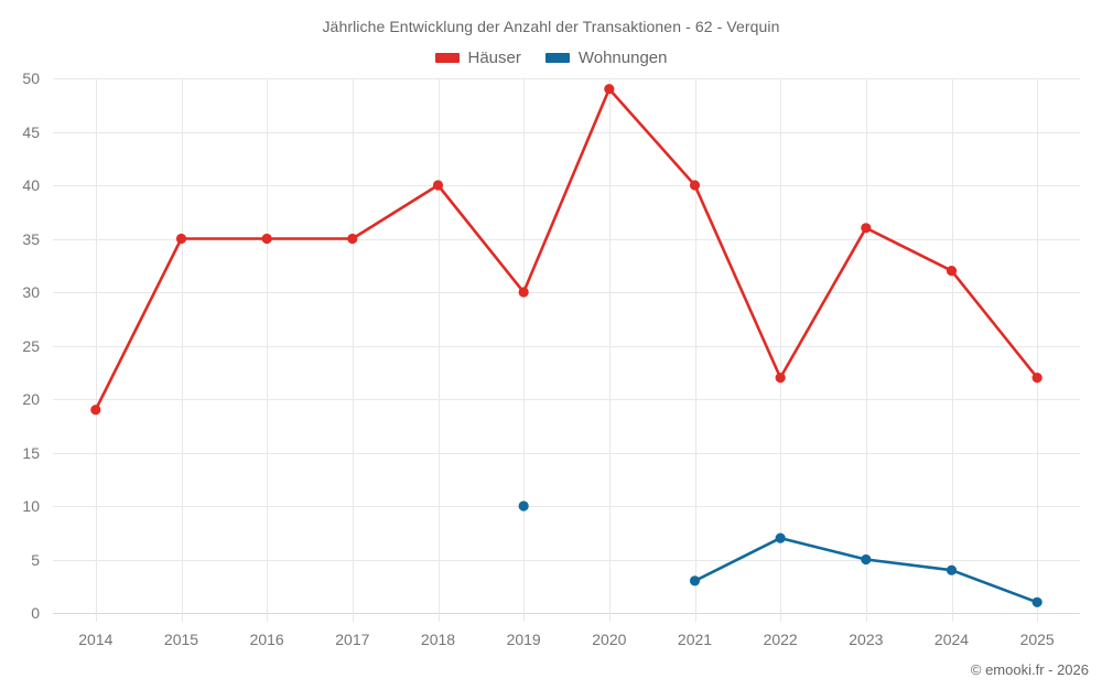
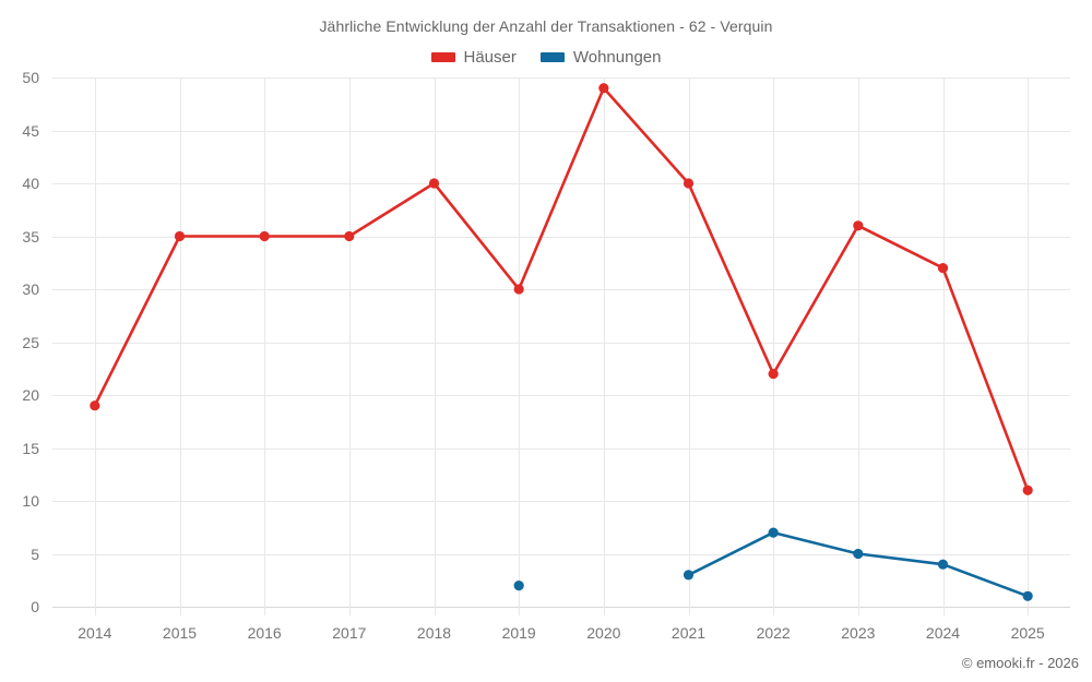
Wohnungen/2019: 10 -> 2
Häuser/2025: 22 -> 11
